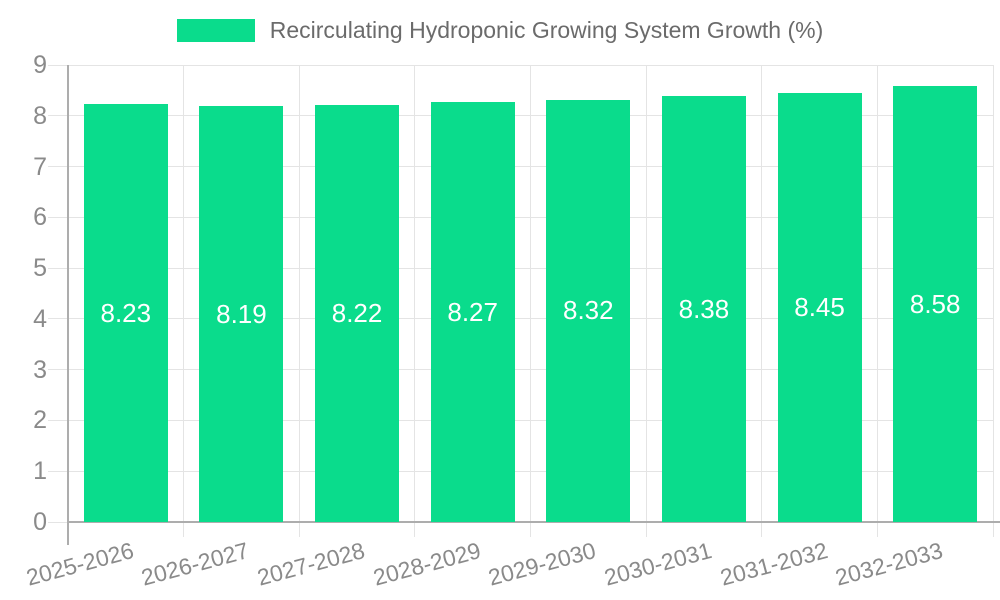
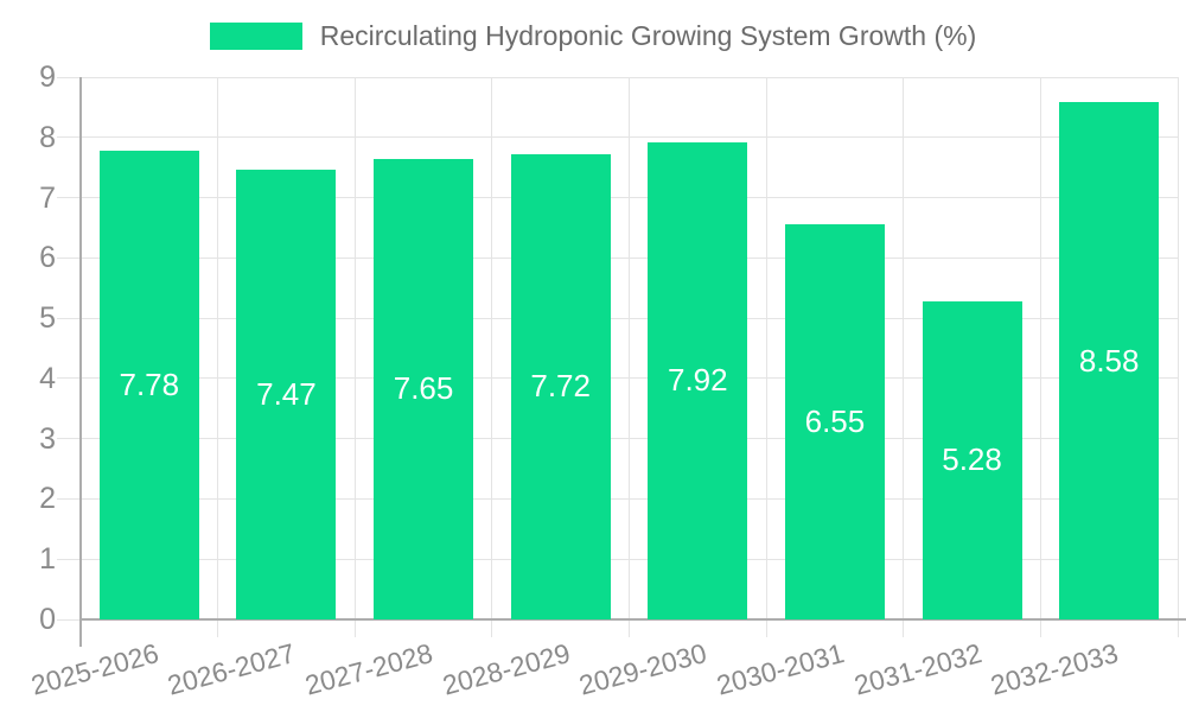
2025-2026: 8.23 -> 7.78
2026-2027: 8.19 -> 7.47
2027-2028: 8.22 -> 7.65
2028-2029: 8.27 -> 7.72
2029-2030: 8.32 -> 7.92
2030-2031: 8.38 -> 6.55
2031-2032: 8.45 -> 5.28
